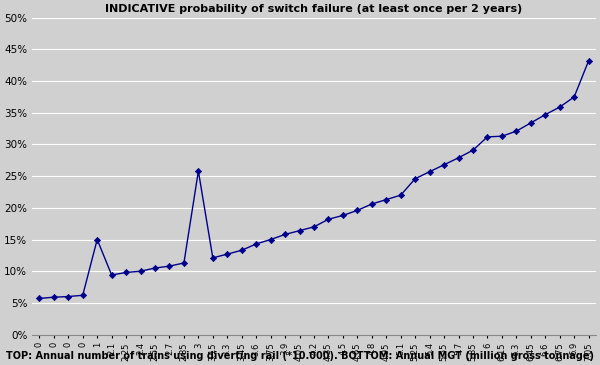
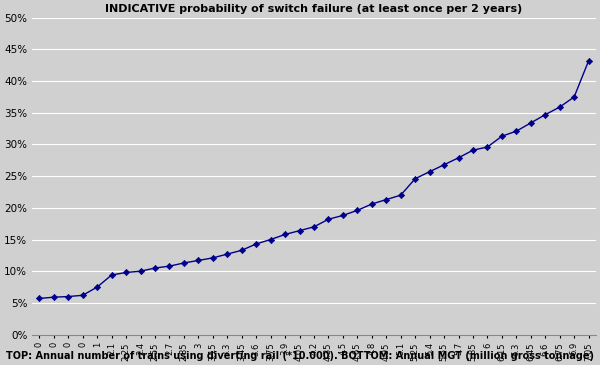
1: 15.0% -> 7.5%
3: 25.8% -> 11.7%
6: 31.2% -> 29.6%
